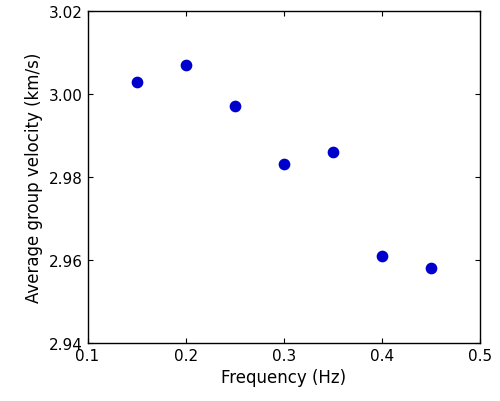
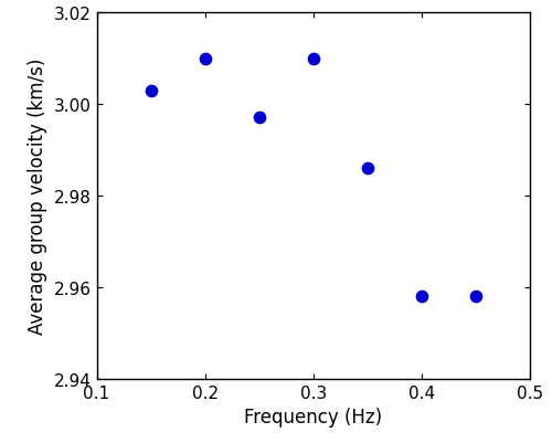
0.2: 3.007 -> 3.010
0.3: 2.983 -> 3.010
0.4: 2.961 -> 2.958
